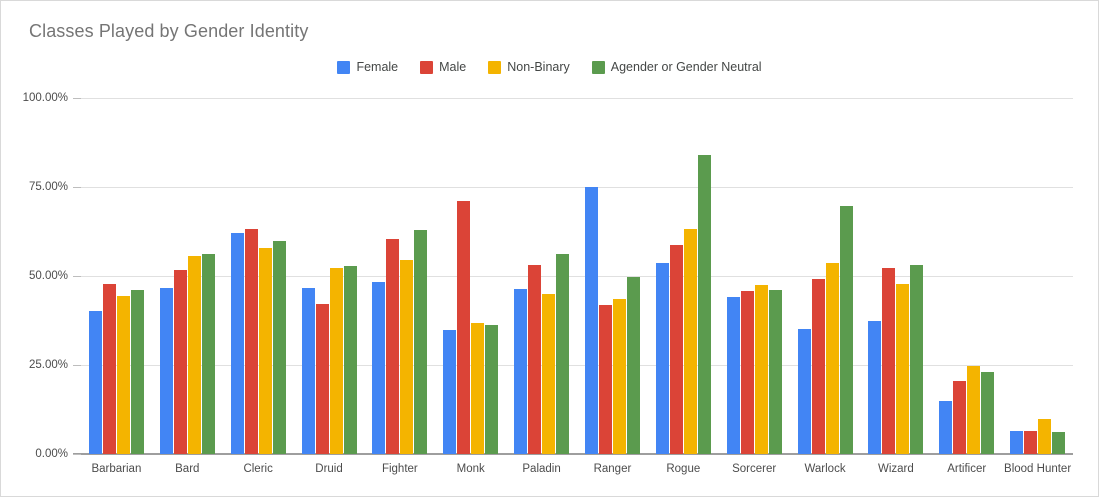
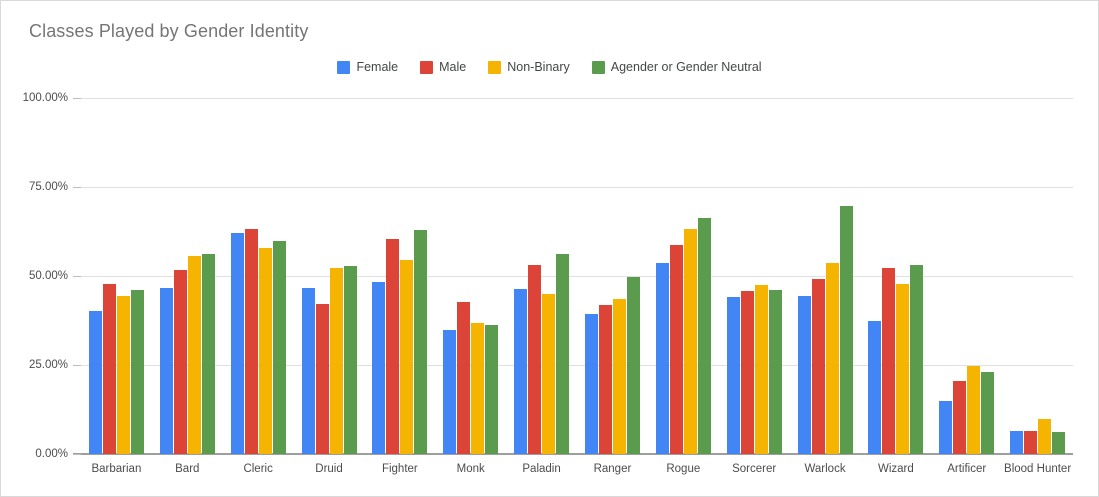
Male/Monk: 71% -> 43%
Female/Ranger: 75% -> 39%
Agender or Gender Neutral/Rogue: 84% -> 66%
Female/Warlock: 35% -> 44%
